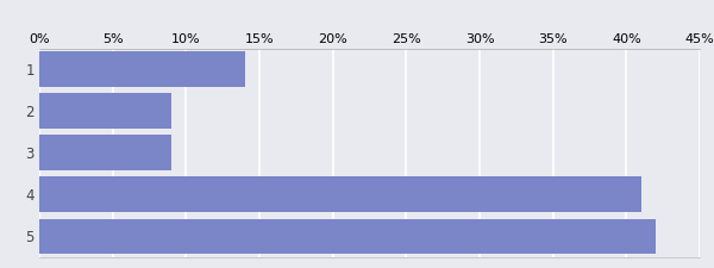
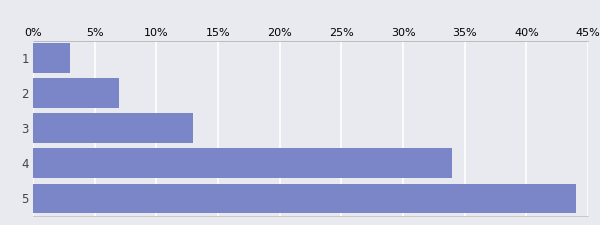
1: 14% -> 3%
2: 9% -> 7%
3: 9% -> 13%
4: 41% -> 34%
5: 42% -> 44%
